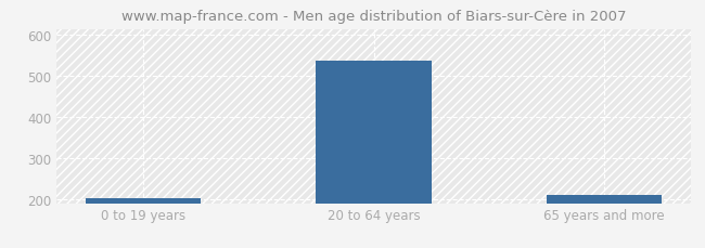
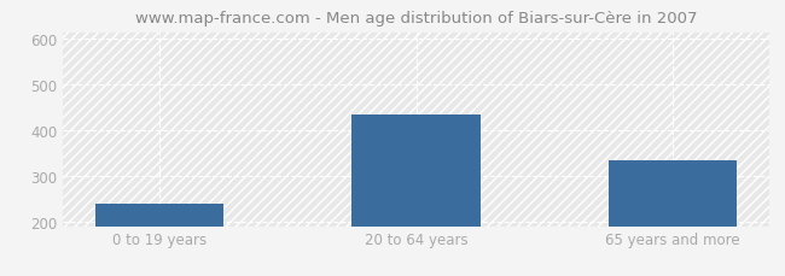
0 to 19 years: 202 -> 240
20 to 64 years: 537 -> 435
65 years and more: 211 -> 335
